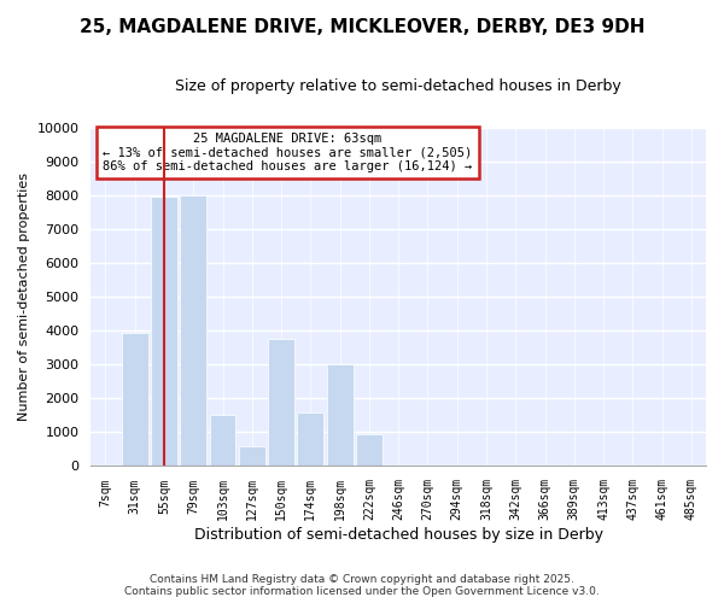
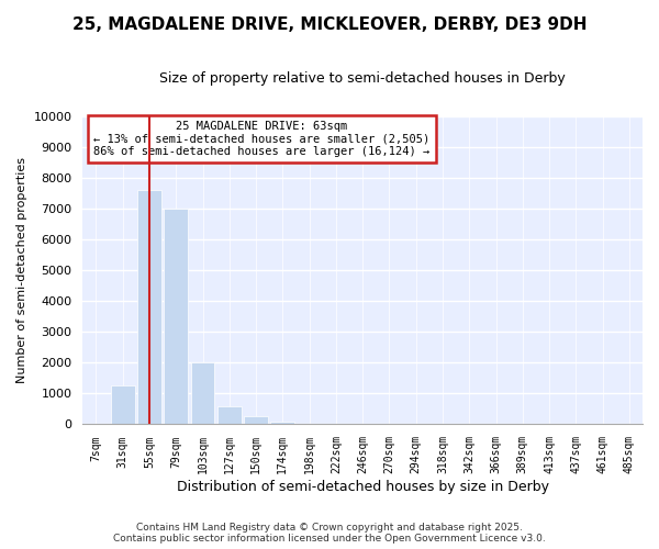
31sqm: 3950 -> 1250
55sqm: 7950 -> 7600
79sqm: 8000 -> 7000
103sqm: 1500 -> 2000
150sqm: 3750 -> 260
174sqm: 1600 -> 100
198sqm: 3000 -> 30
222sqm: 950 -> 0
